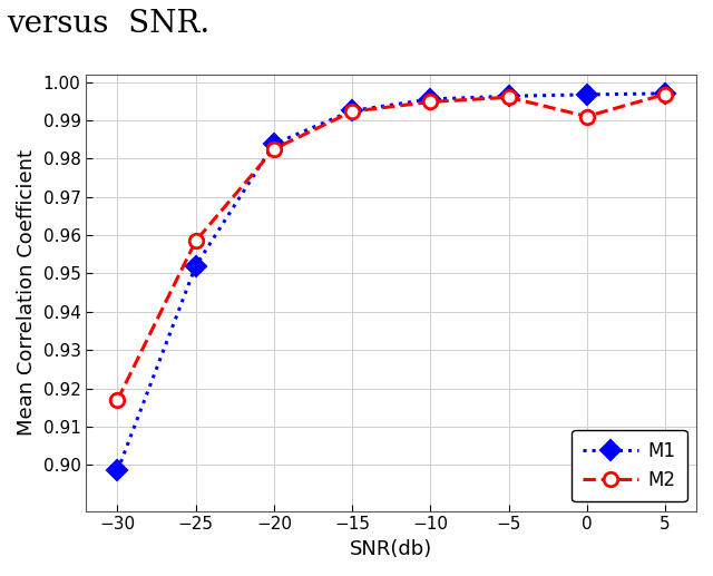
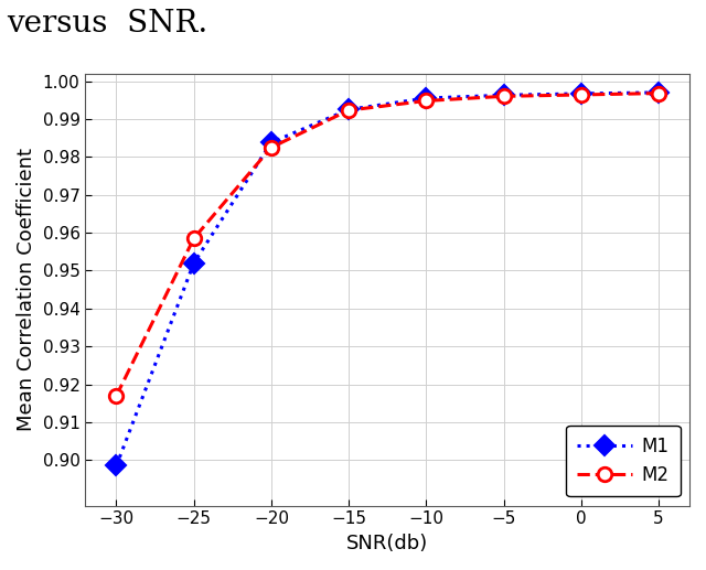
M2/0: 0.9910 -> 0.9964
